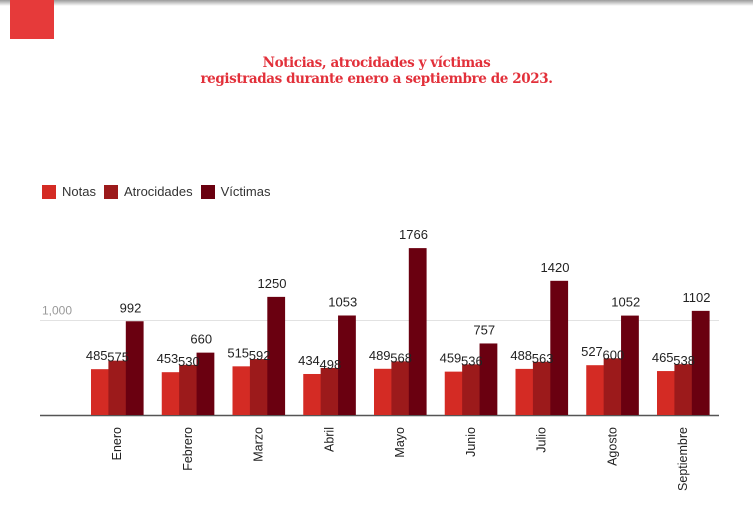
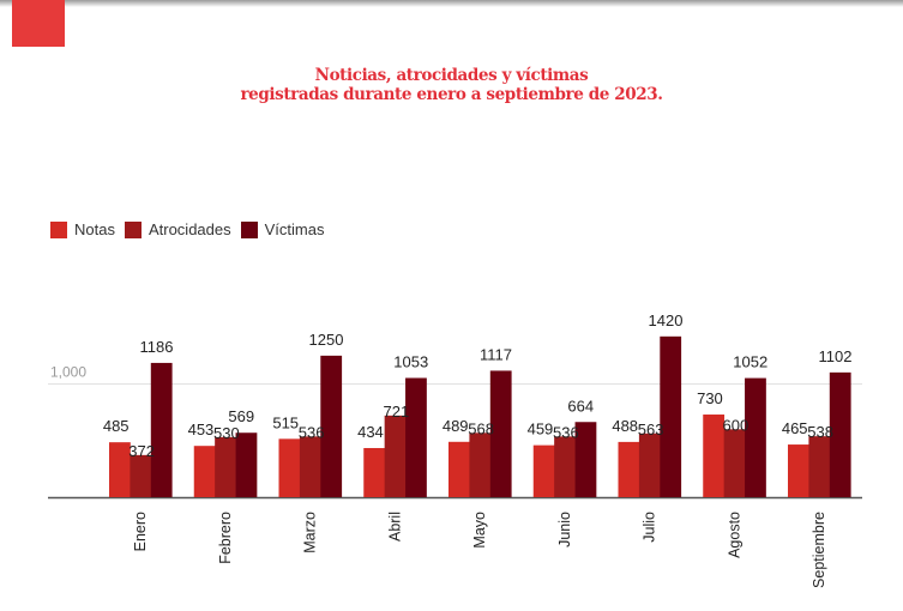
Atrocidades/Enero: 575 -> 372
Víctimas/Enero: 992 -> 1186
Víctimas/Febrero: 660 -> 569
Atrocidades/Marzo: 592 -> 536
Atrocidades/Abril: 498 -> 721
Víctimas/Mayo: 1766 -> 1117
Víctimas/Junio: 757 -> 664
Notas/Agosto: 527 -> 730
